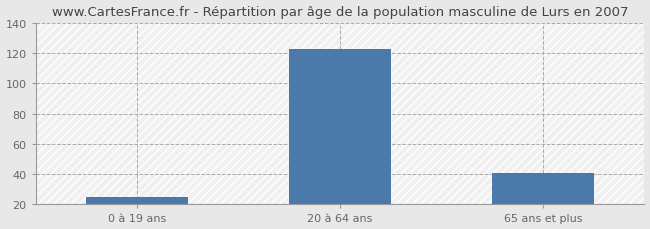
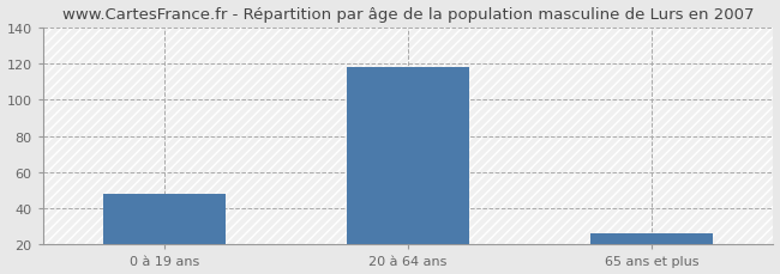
0 à 19 ans: 25 -> 48
20 à 64 ans: 123 -> 118
65 ans et plus: 41 -> 26
